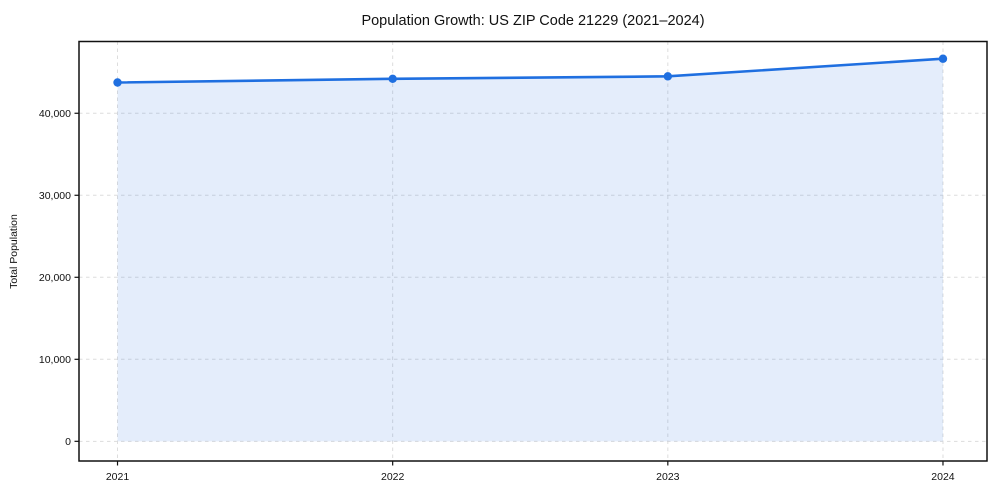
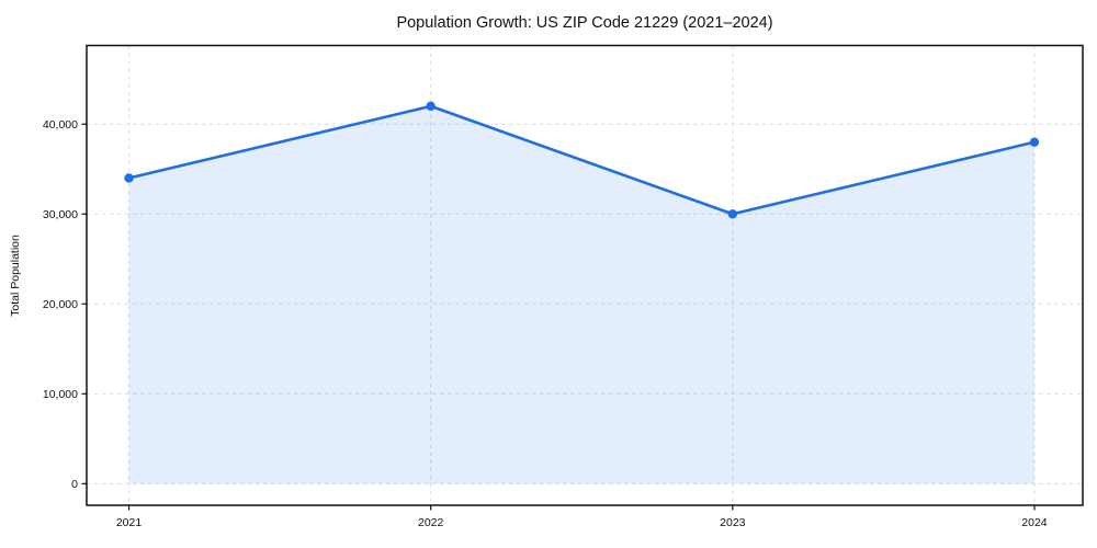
2021: 44000 -> 34000
2022: 44000 -> 42000
2023: 44000 -> 30000
2024: 47000 -> 38000
